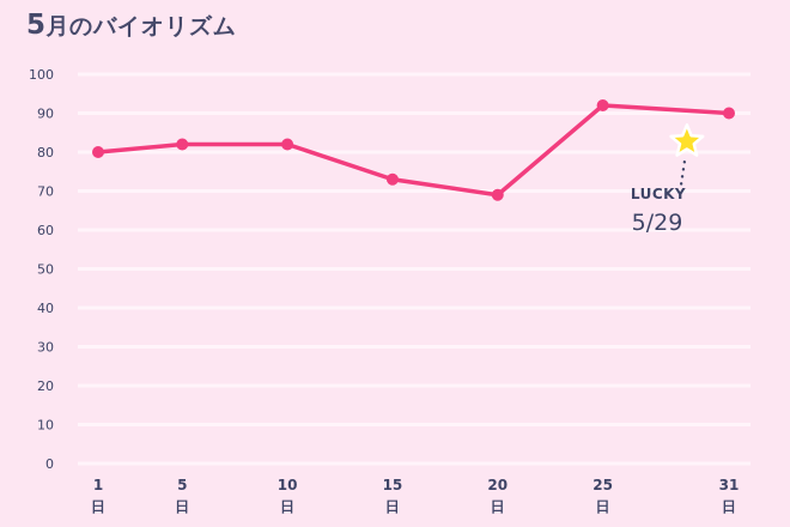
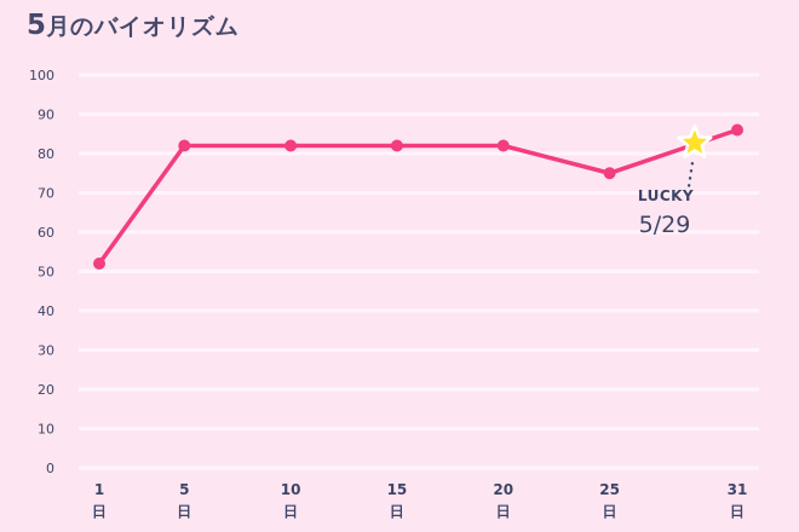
1日: 80 -> 52
15日: 73 -> 82
20日: 69 -> 82
25日: 92 -> 75
31日: 90 -> 86
